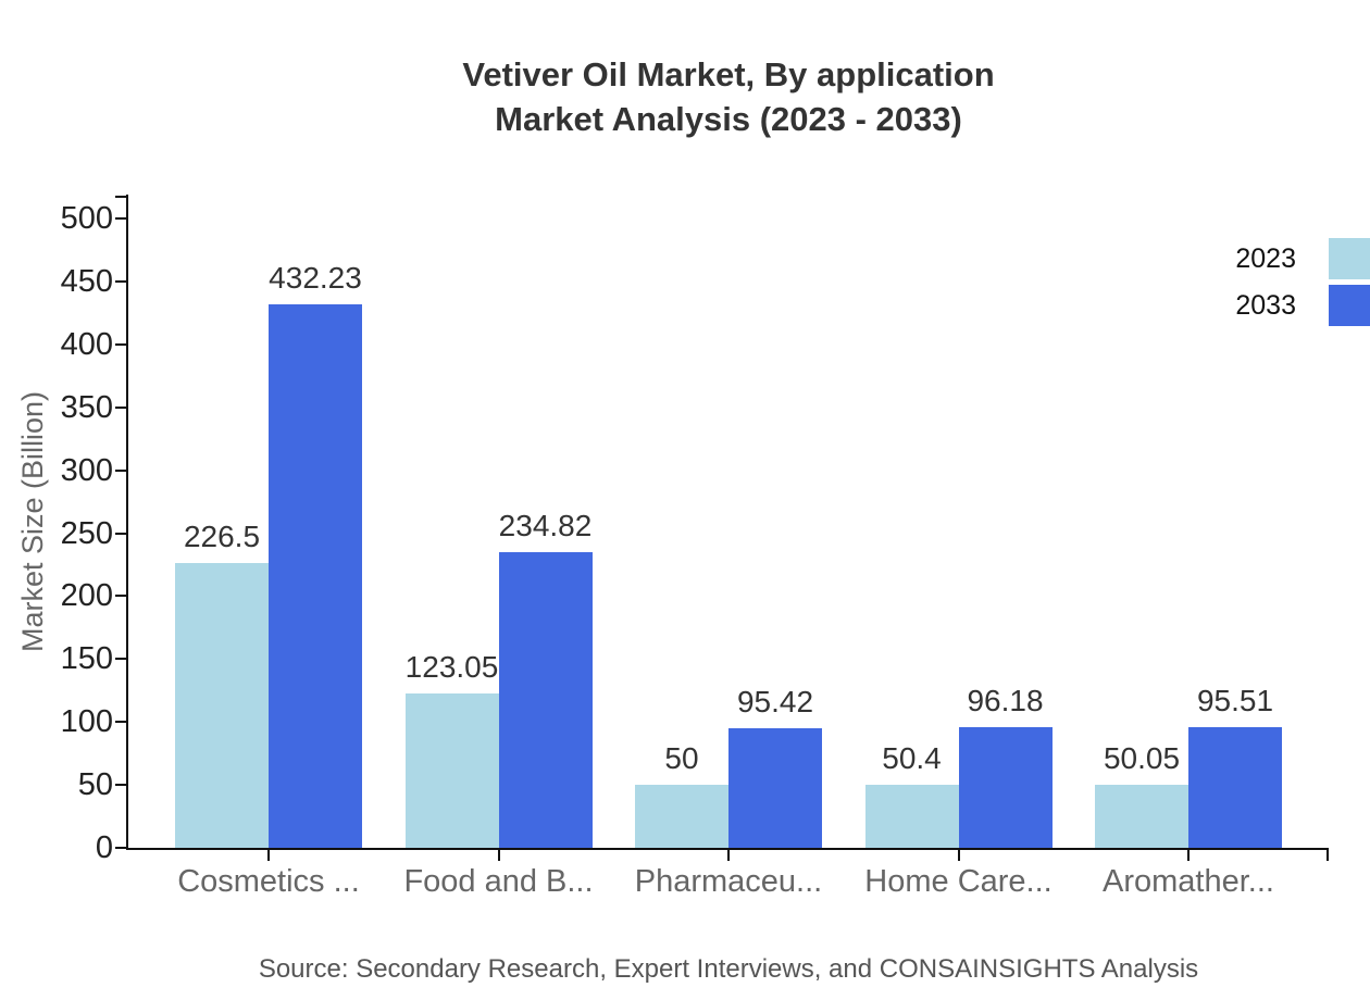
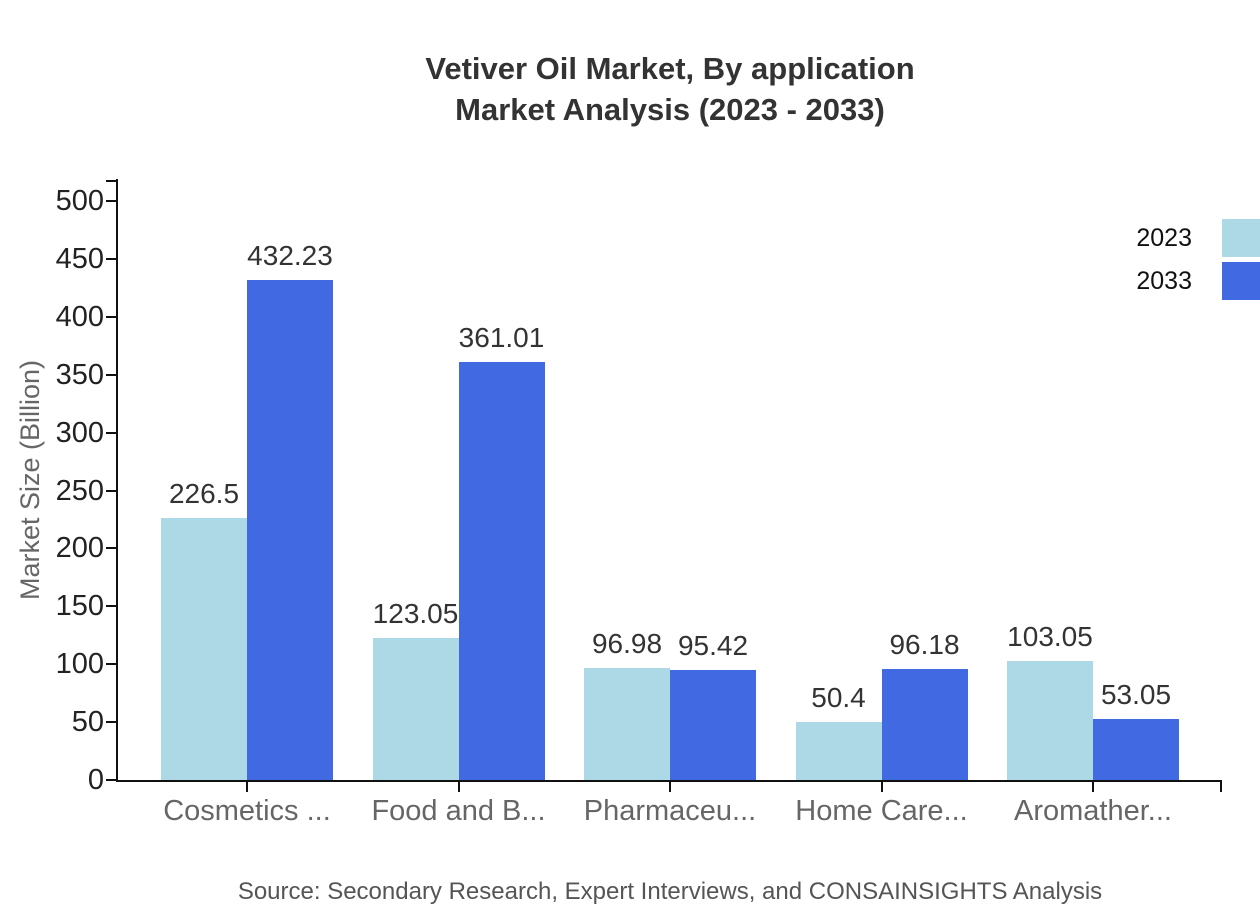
2033/Food and B...: 234.82 -> 361.01
2023/Pharmaceu...: 50 -> 96.98
2023/Aromather...: 50.05 -> 103.05
2033/Aromather...: 95.51 -> 53.05
